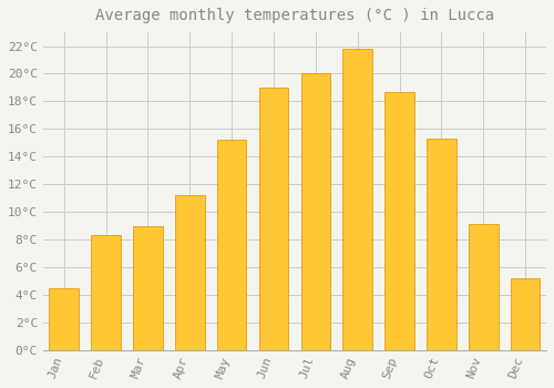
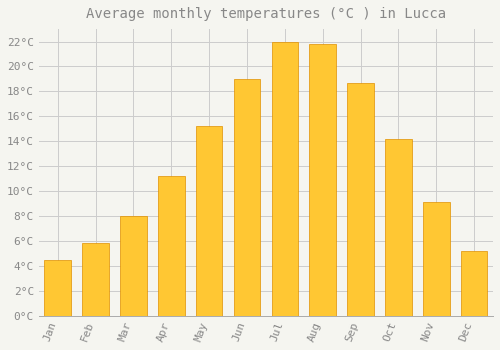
Feb: 8.3°C -> 5.8°C
Mar: 9.0°C -> 8.0°C
Jul: 20.0°C -> 22.0°C
Oct: 15.3°C -> 14.2°C
